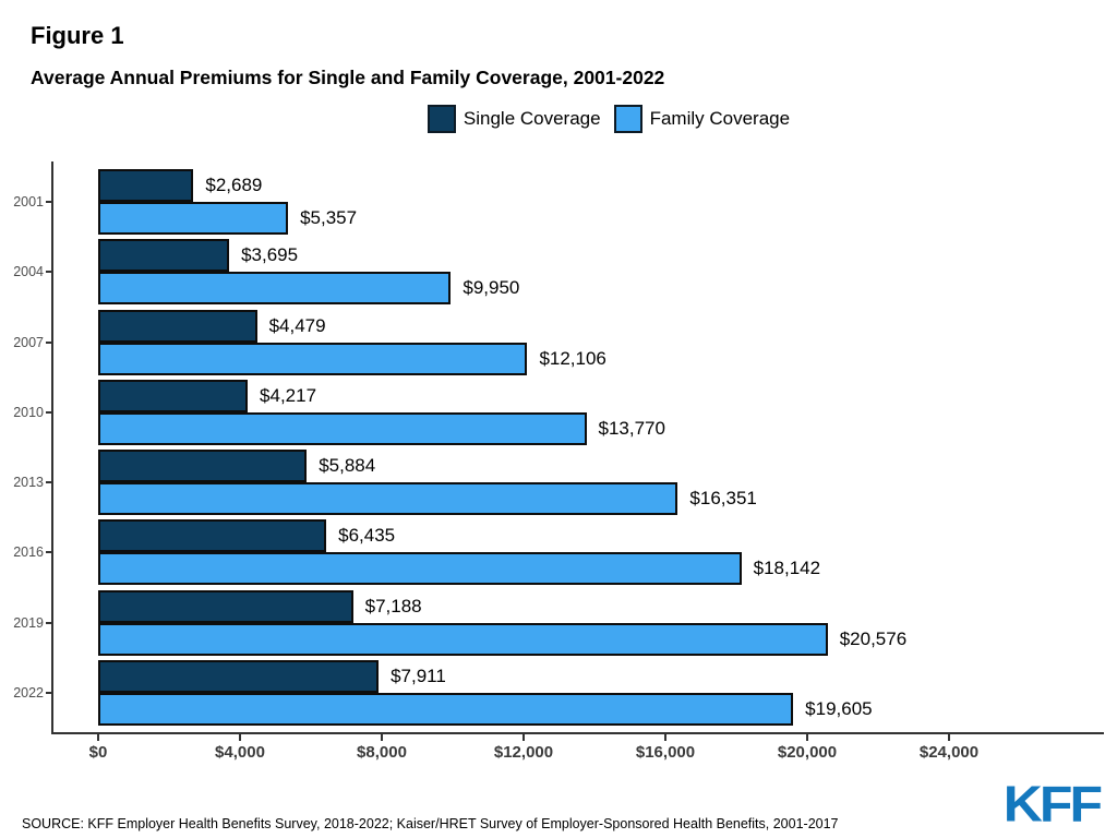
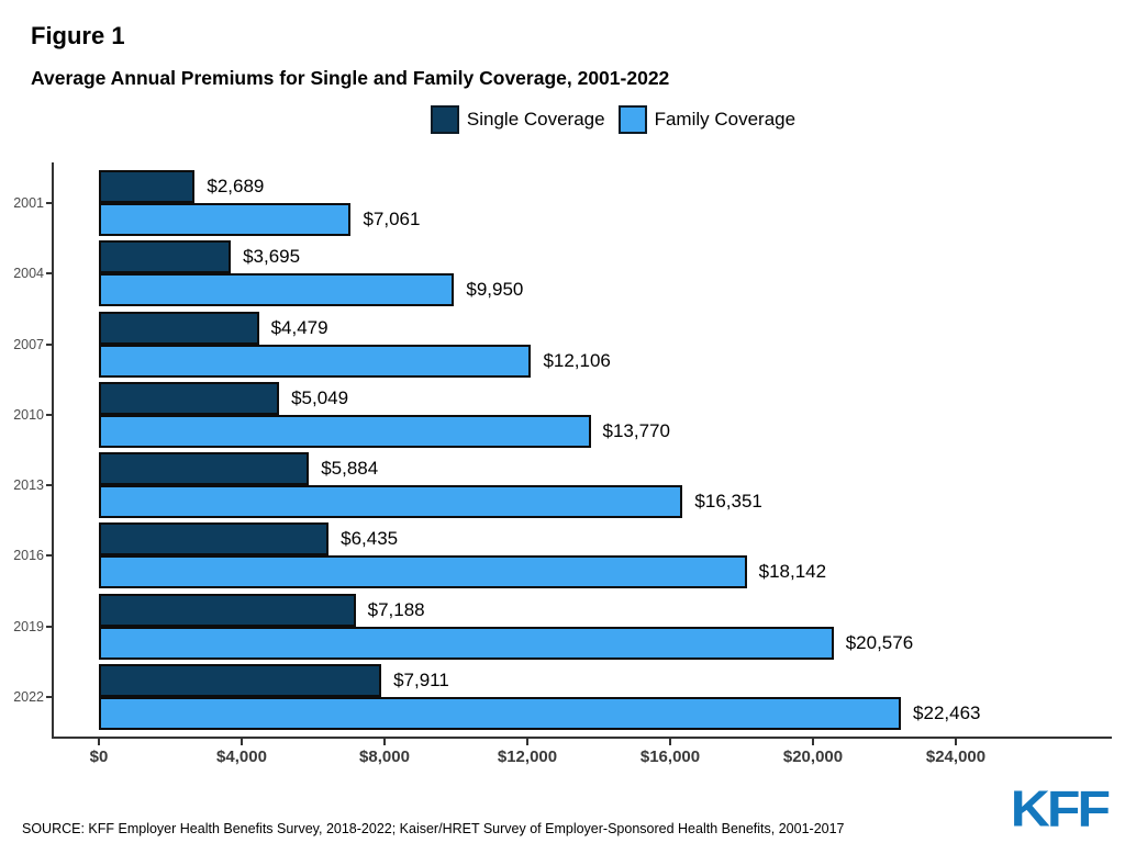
Family Coverage/2001: $5,357 -> $7,061
Single Coverage/2010: $4,217 -> $5,049
Family Coverage/2022: $19,605 -> $22,463
